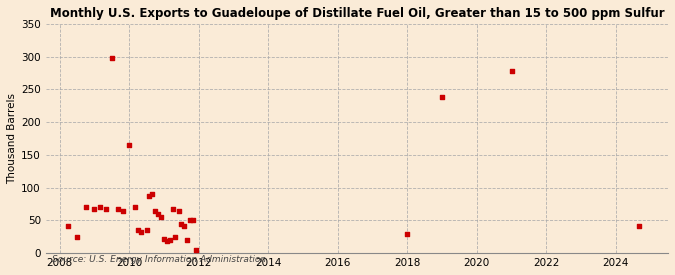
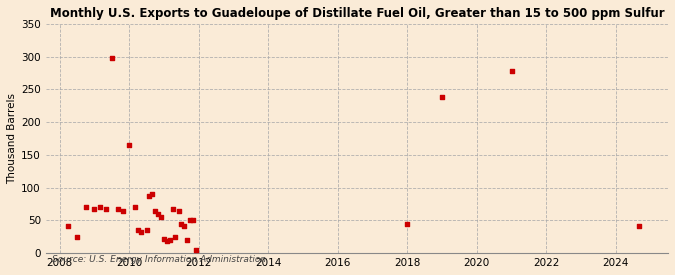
2018: 30 -> 44
